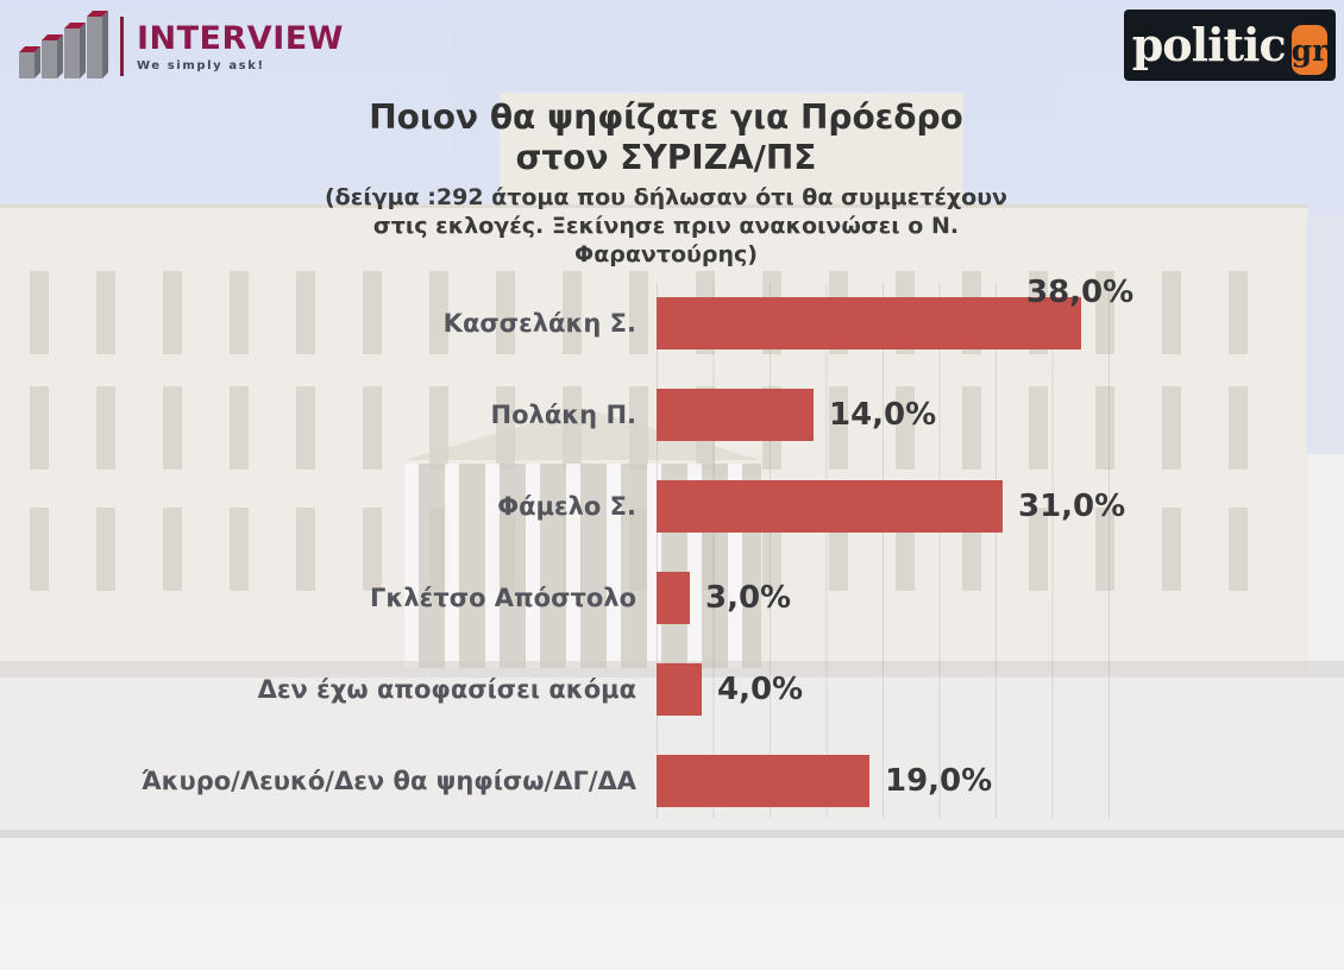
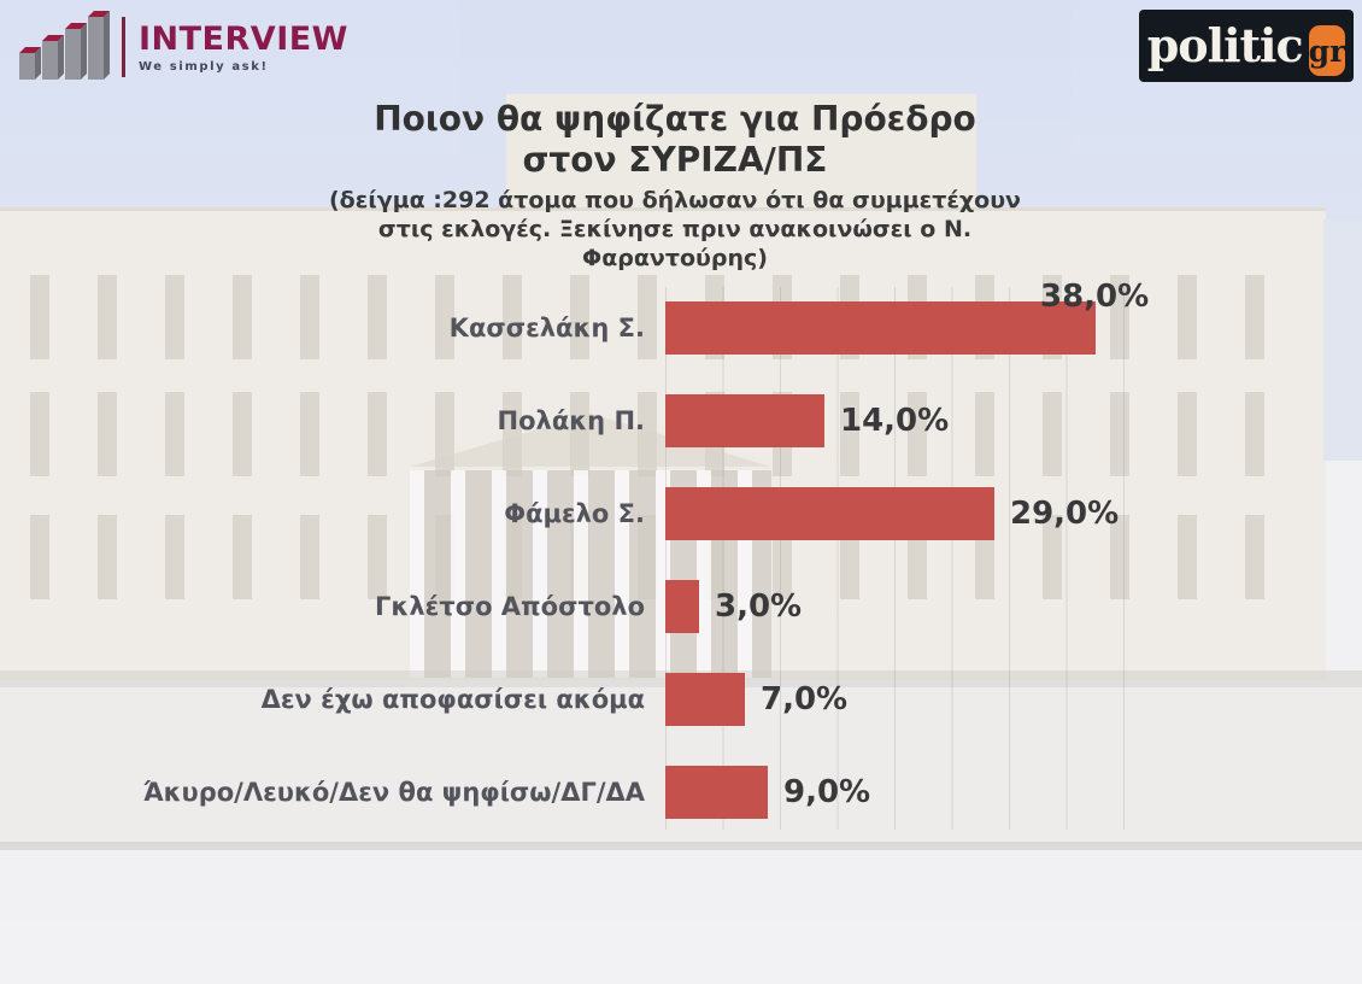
Φάμελο Σ.: 31,0% -> 29,0%
Δεν έχω αποφασίσει ακόμα: 4,0% -> 7,0%
Άκυρο/Λευκό/Δεν θα ψηφίσω/ΔΓ/ΔΑ: 19,0% -> 9,0%
